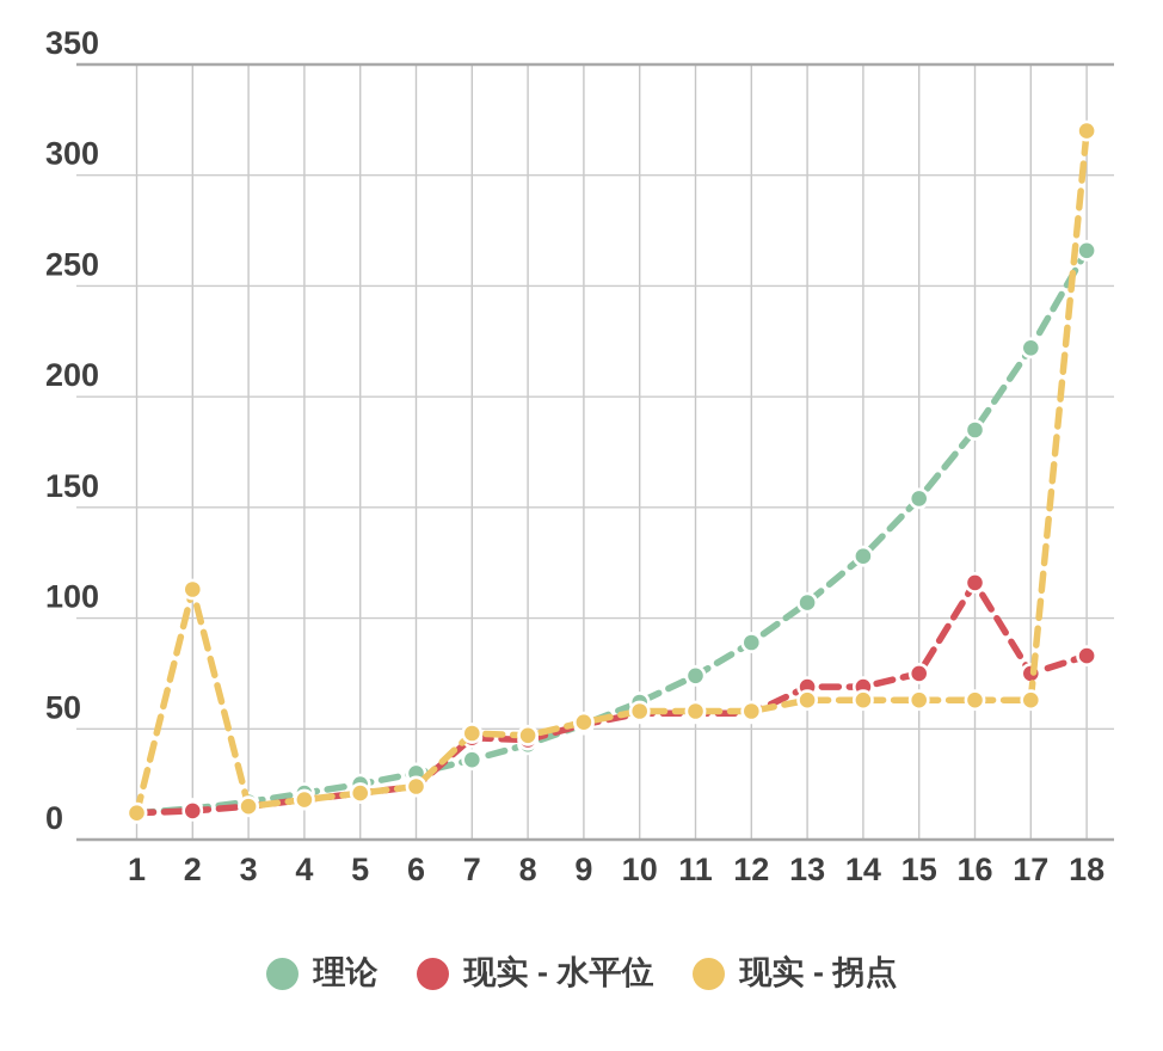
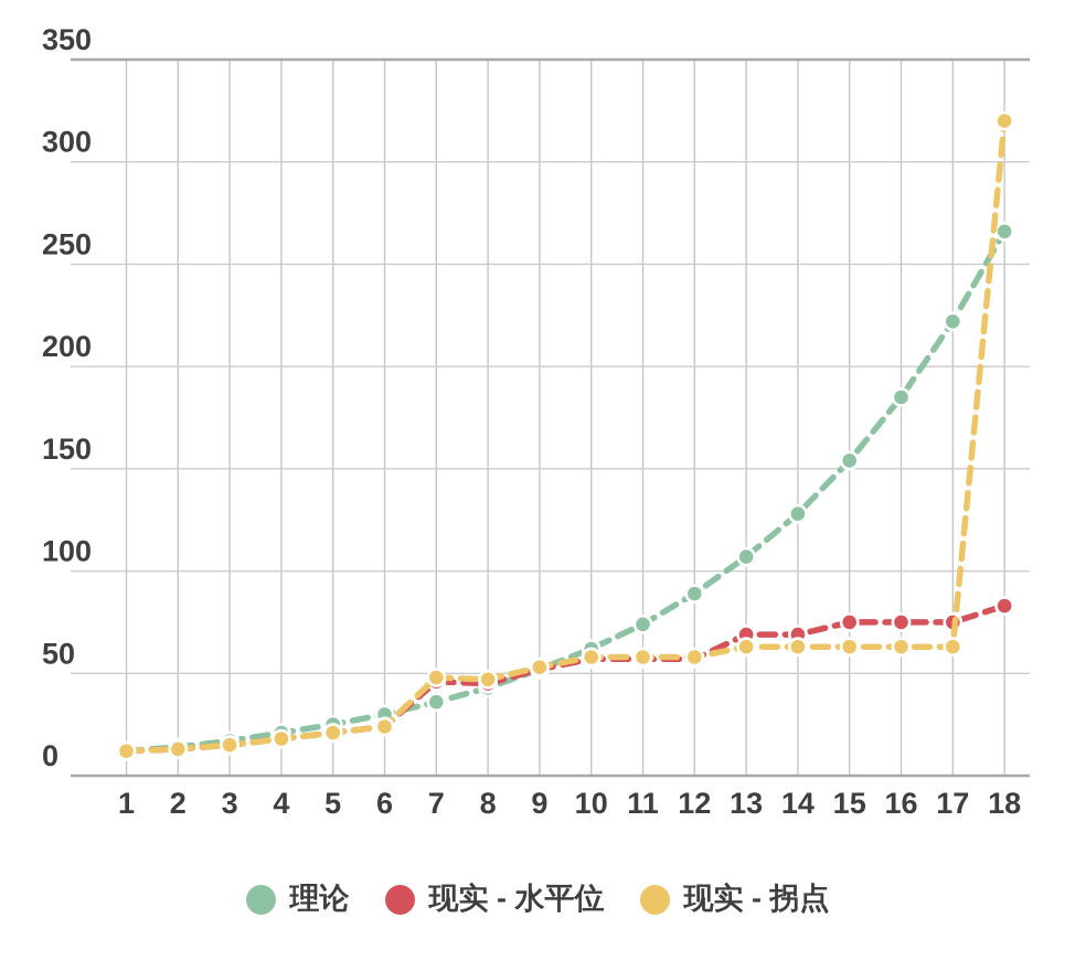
现实 - 拐点/2: 113 -> 13
现实 - 水平位/16: 116 -> 75
